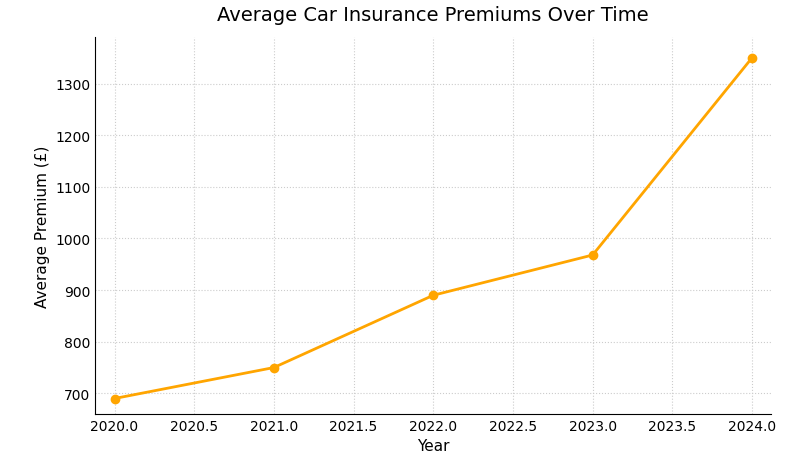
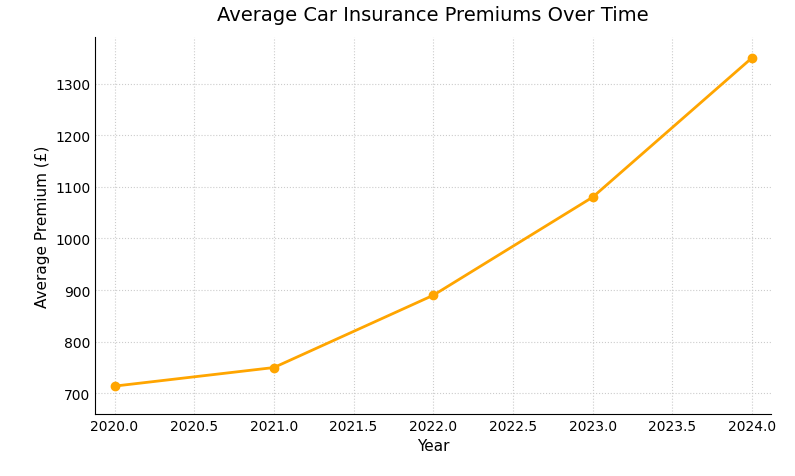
2020.0: 690 -> 714
2023.0: 968 -> 1080
